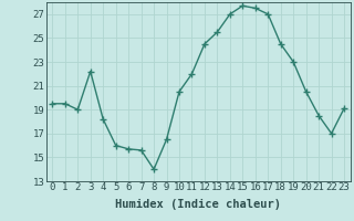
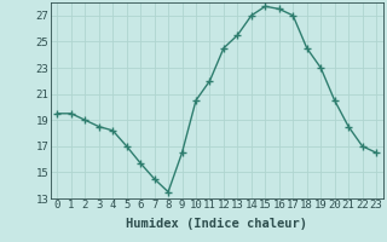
3: 22.2 -> 18.5
5: 16.0 -> 17.0
7: 15.6 -> 14.5
8: 14.0 -> 13.5
23: 19.1 -> 16.5
